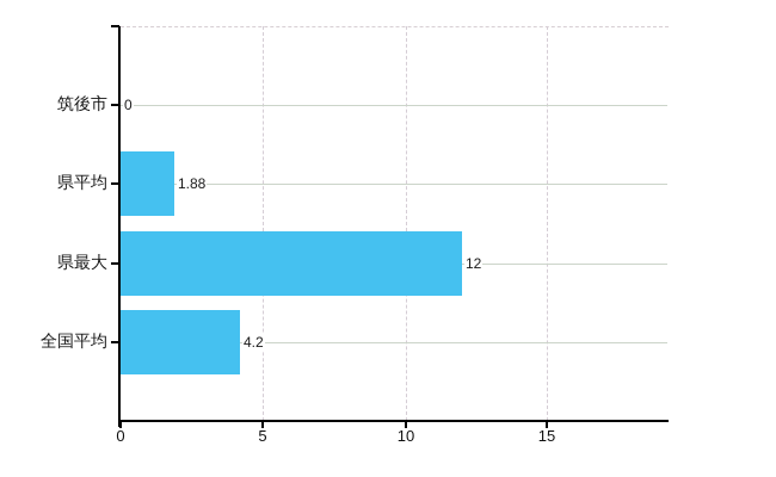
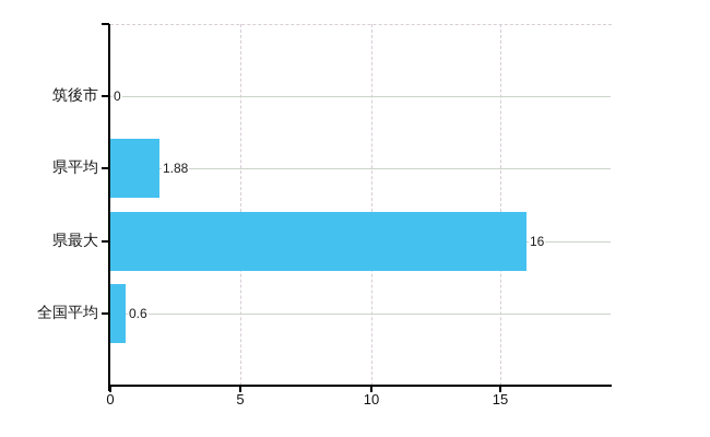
県最大: 12 -> 16
全国平均: 4.2 -> 0.6
